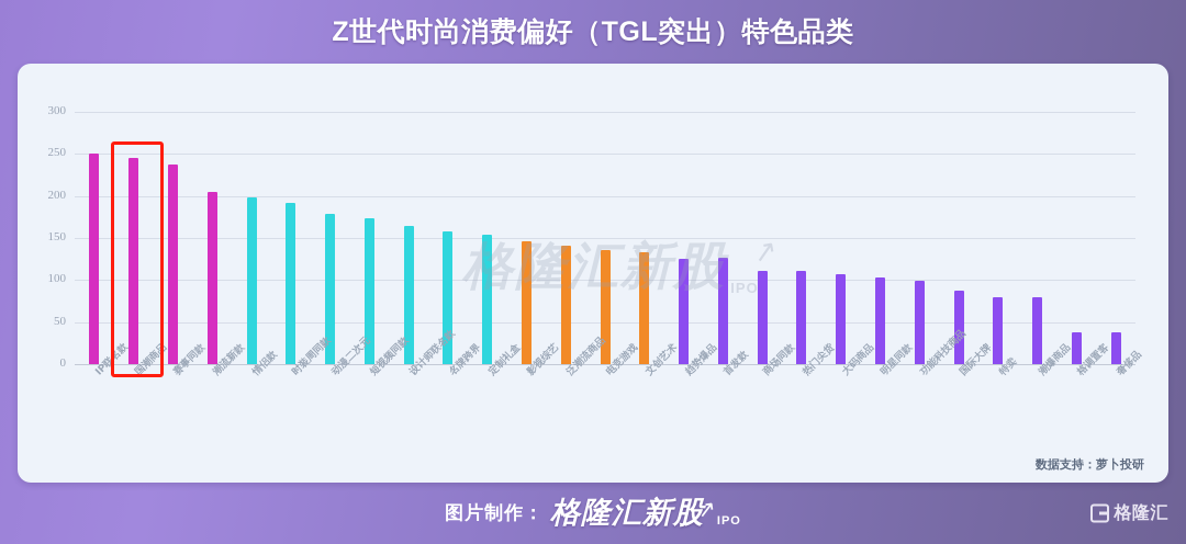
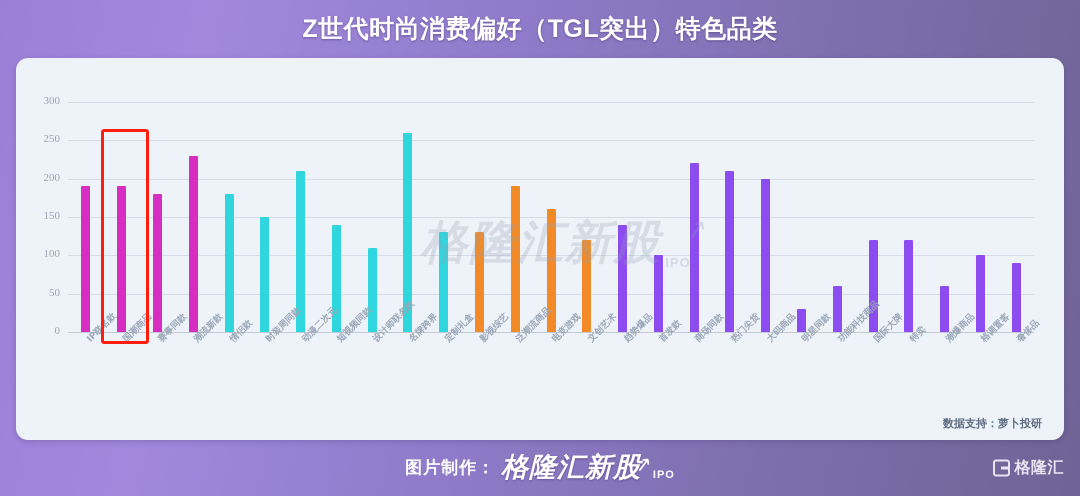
IP联名款: 250 -> 190
国潮商品: 240 -> 190
赛事同款: 240 -> 180
潮流新款: 200 -> 230
情侣款: 200 -> 180
时装周同款: 190 -> 150
动漫二次元: 180 -> 210
短视频同款: 170 -> 140
设计师联名款: 160 -> 110
名牌跨界: 160 -> 260
定制礼盒: 150 -> 130
影视综艺: 150 -> 130
泛潮流商品: 140 -> 190
电竞游戏: 140 -> 160
文创艺术: 130 -> 120
趋势爆品: 120 -> 140
首发款: 130 -> 100
商场同款: 110 -> 220
热门尖货: 110 -> 210
大码商品: 110 -> 200
明星同款: 100 -> 30
功能科技商品: 100 -> 60
国际大牌: 90 -> 120
特卖: 80 -> 120
潮爆商品: 80 -> 60
格调置客: 40 -> 100
奢侈品: 40 -> 90
